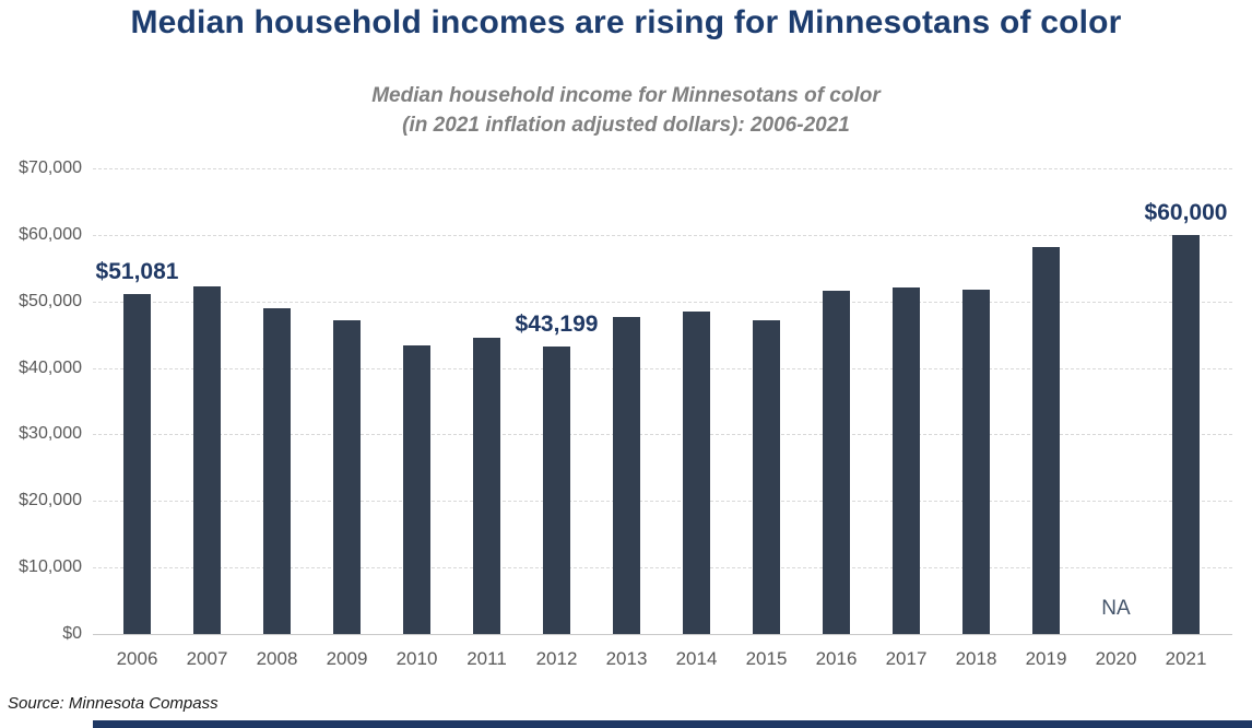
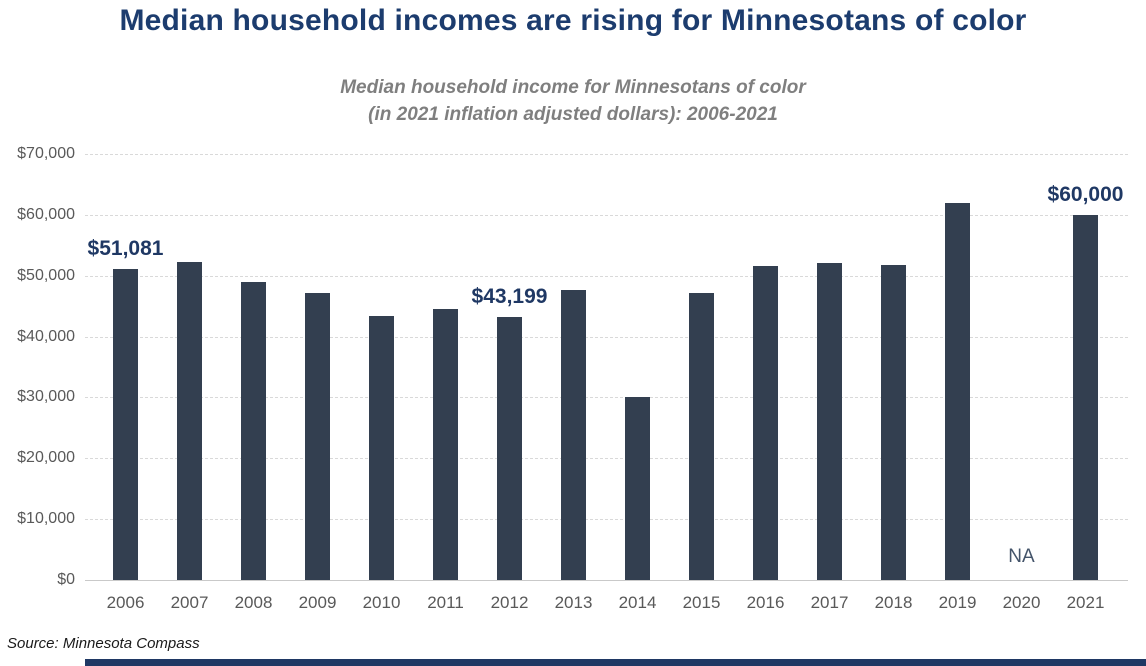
2014: $48000 -> $30000
2019: $58000 -> $62000
